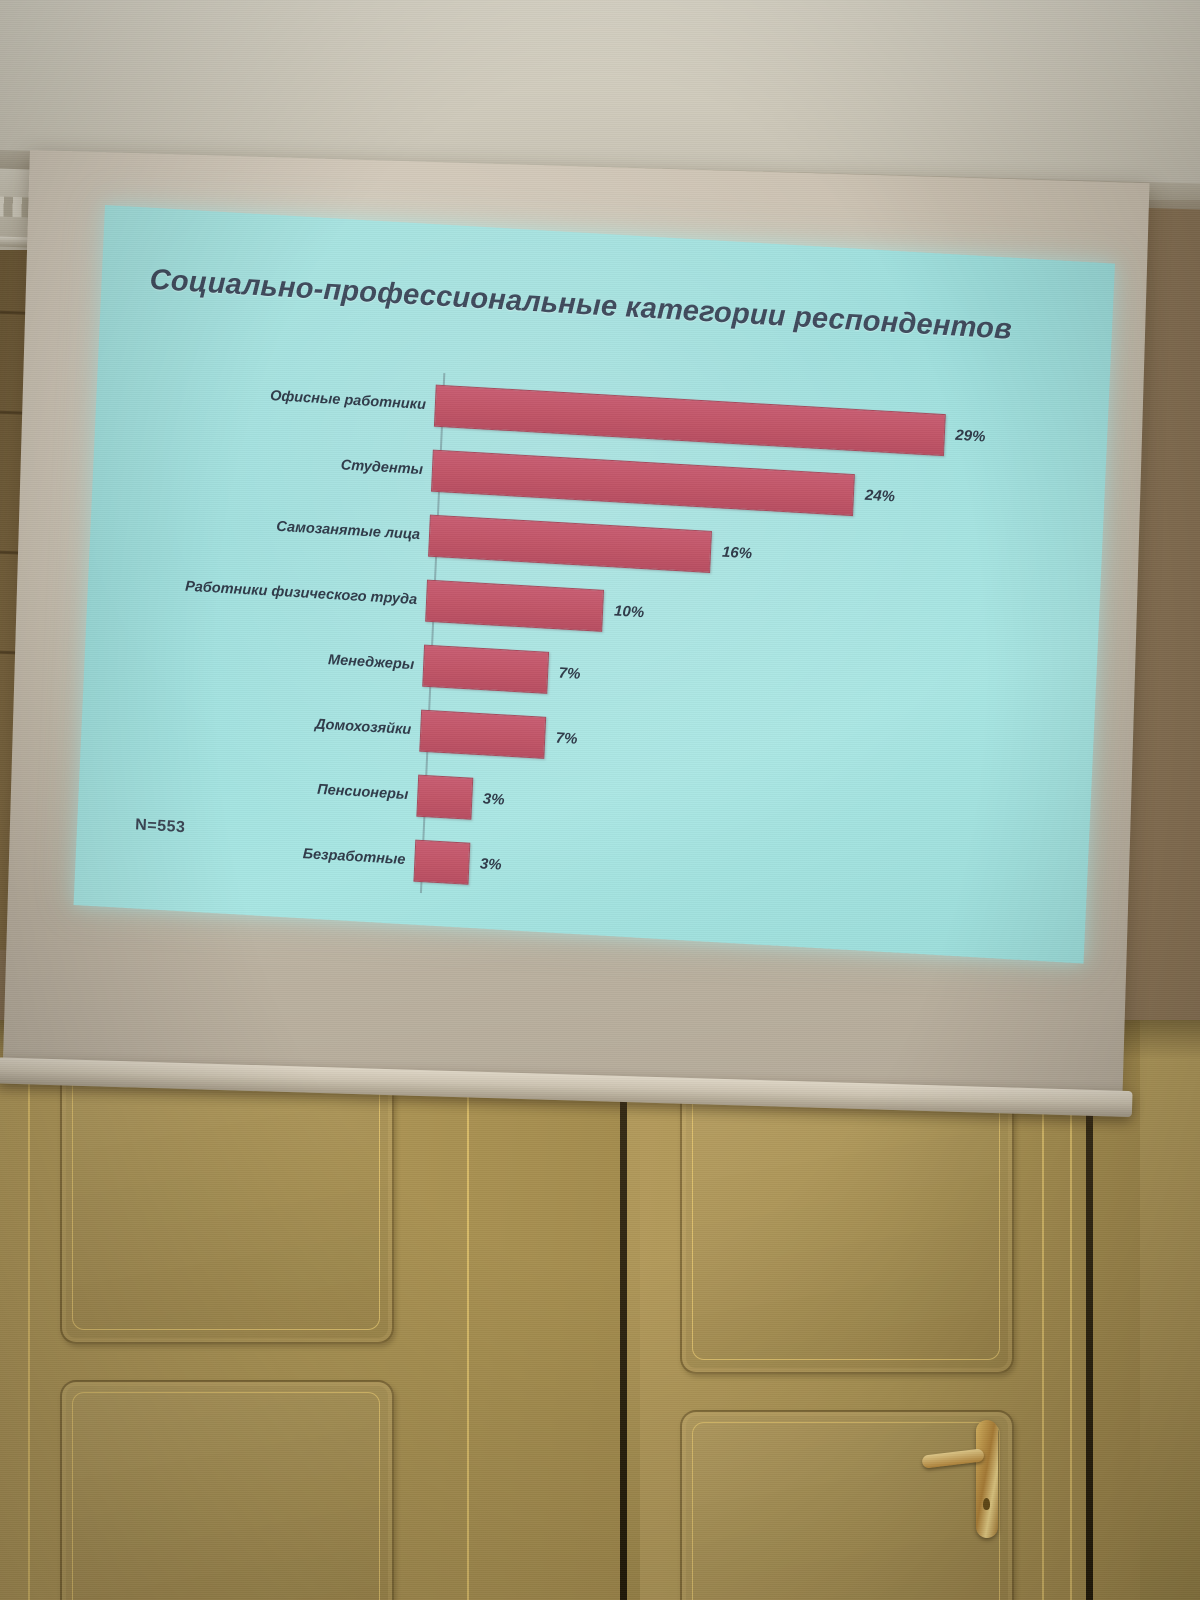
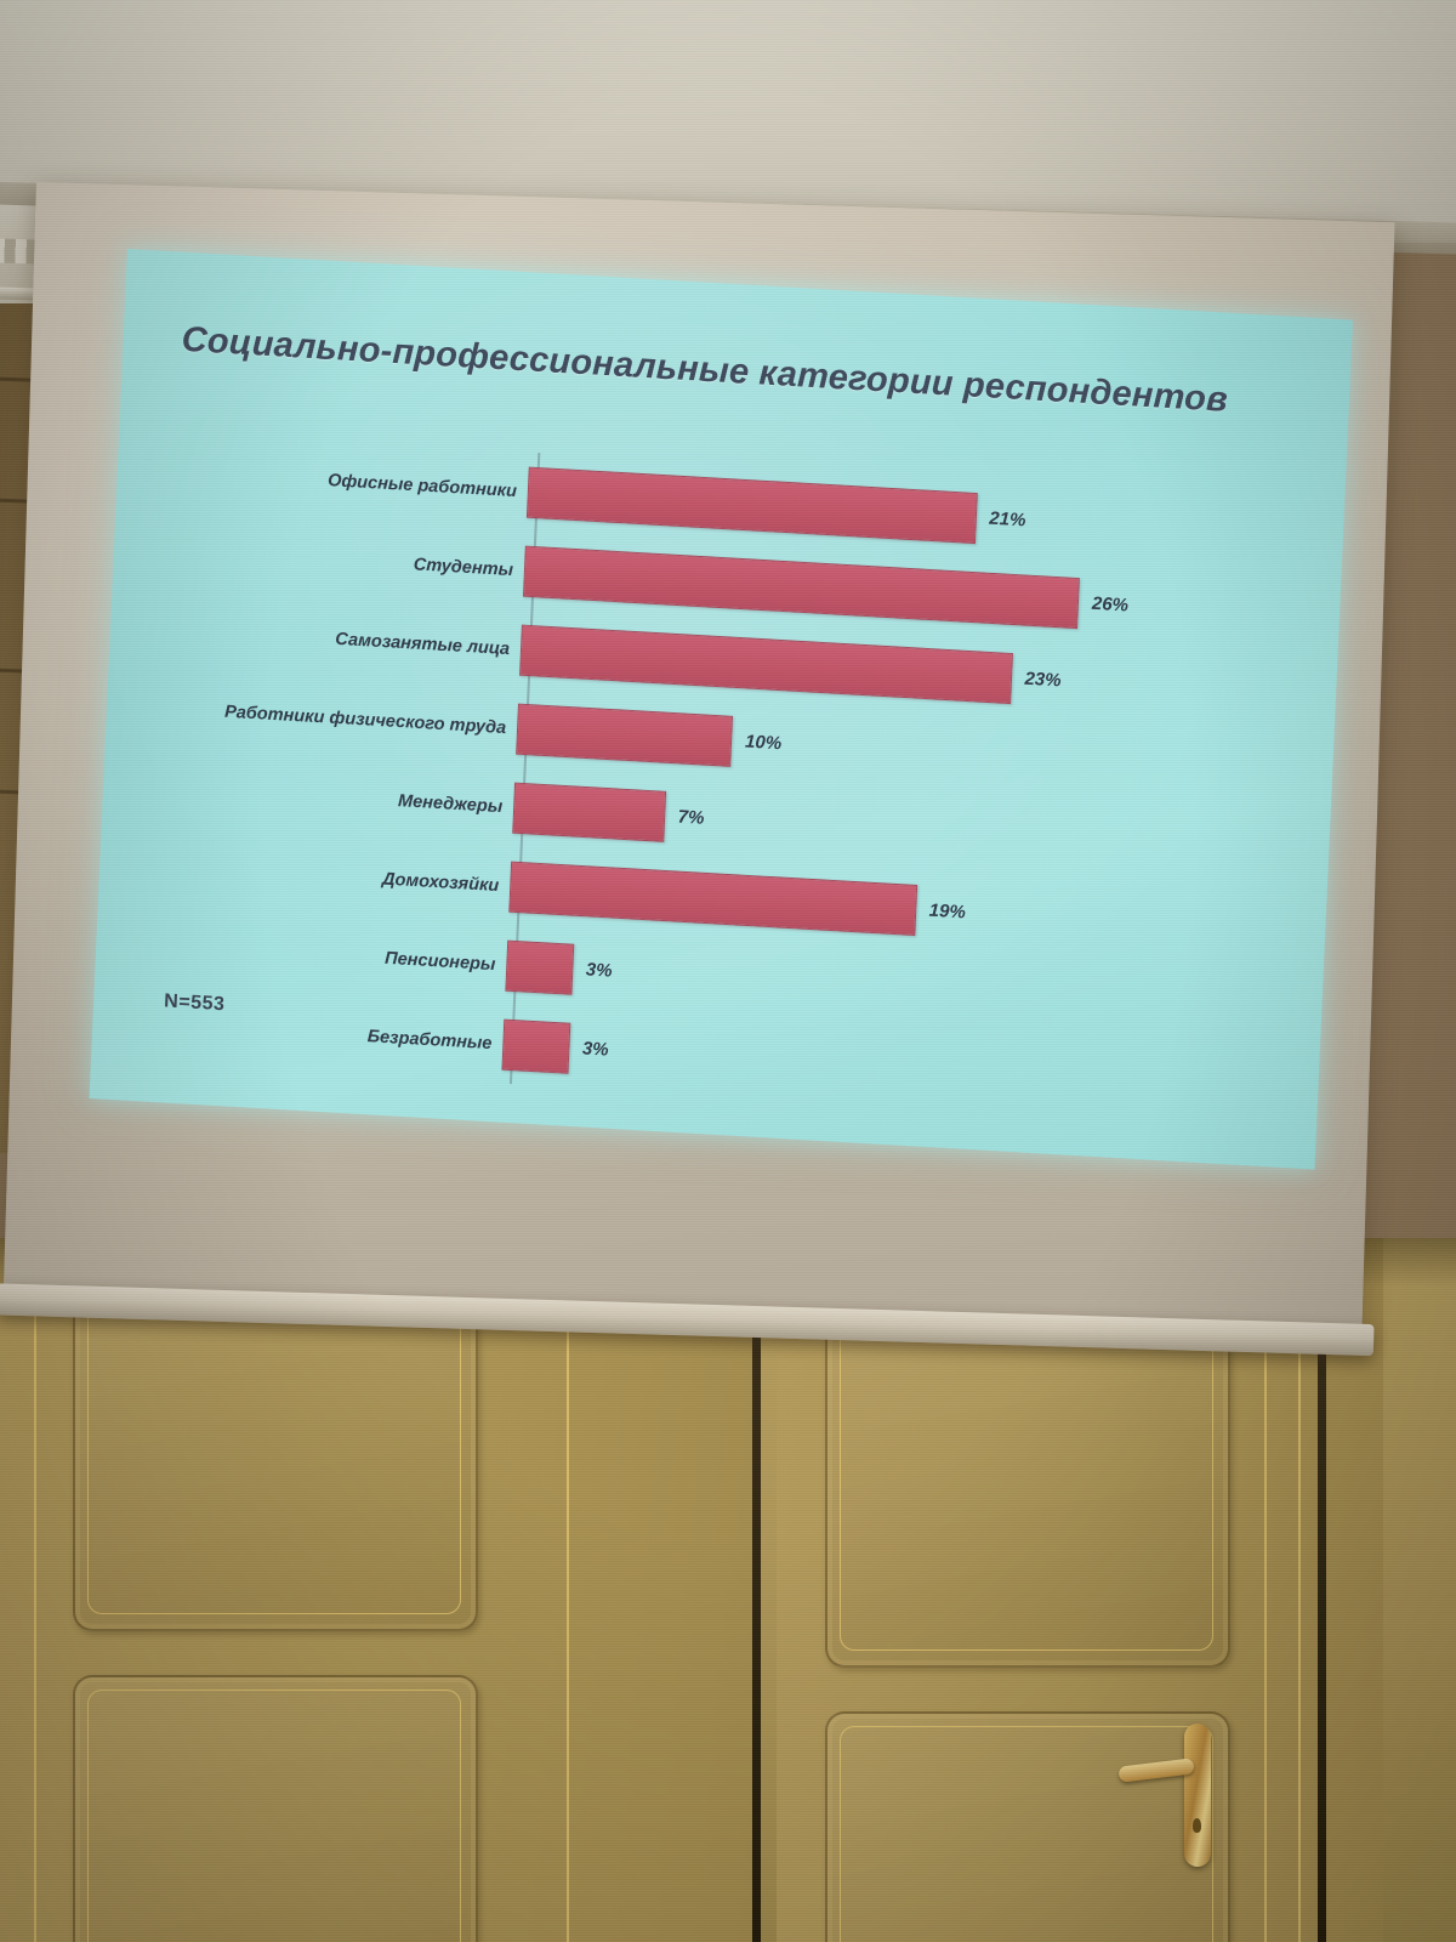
Офисные работники: 29% -> 21%
Студенты: 24% -> 26%
Самозанятые лица: 16% -> 23%
Домохозяйки: 7% -> 19%
